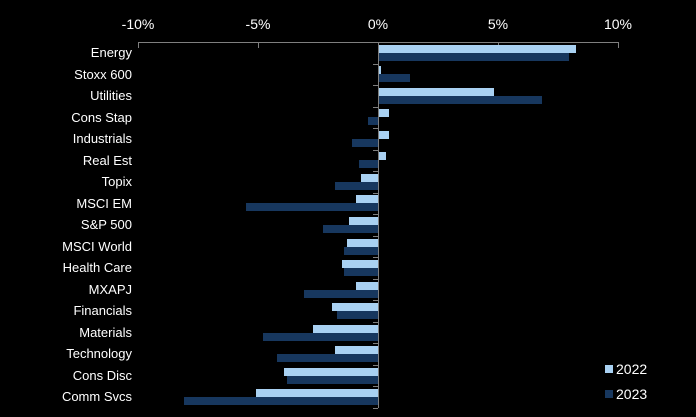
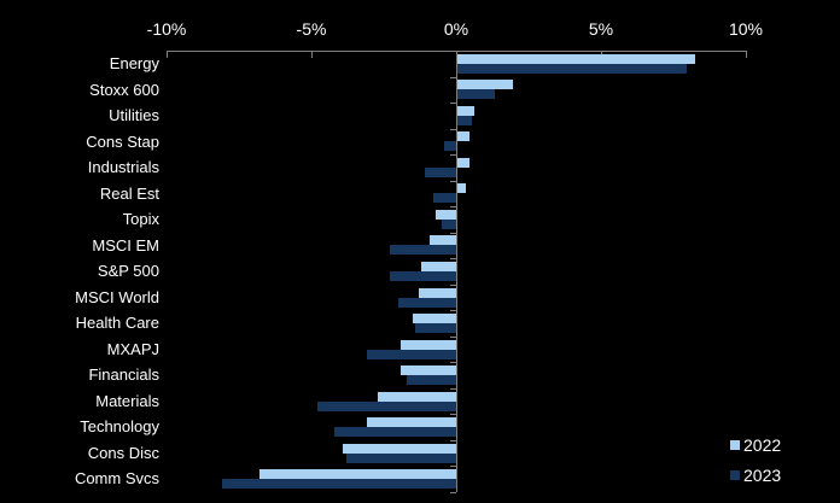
2022/Stoxx 600: 0.1% -> 1.9%
2022/Utilities: 4.8% -> 0.6%
2023/Utilities: 6.8% -> 0.5%
2023/Topix: -1.8% -> -0.5%
2023/MSCI EM: -5.5% -> -2.3%
2023/MSCI World: -1.4% -> -2.0%
2022/MXAPJ: -0.9% -> -1.9%
2022/Technology: -1.8% -> -3.1%
2022/Comm Svcs: -5.1% -> -6.8%
